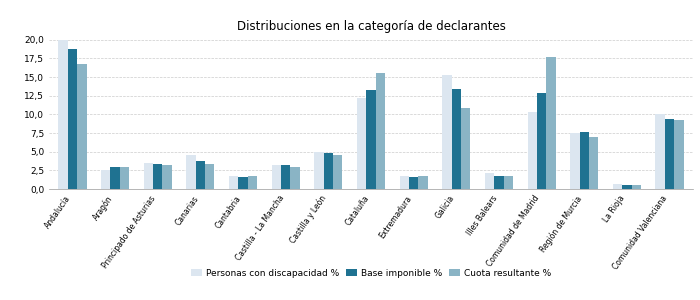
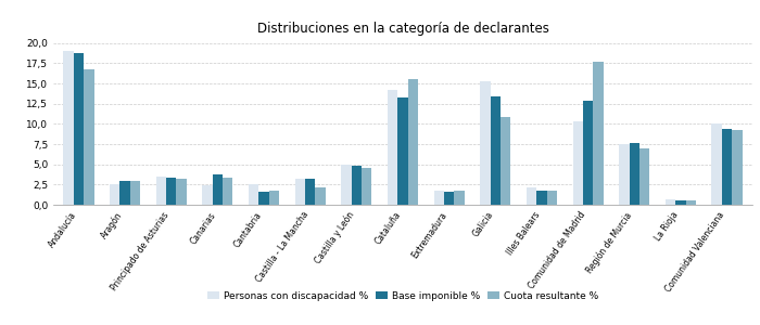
Personas con discapacidad %/Andalucía: 20,0 -> 19,0
Personas con discapacidad %/Canarias: 4,6 -> 2,4
Personas con discapacidad %/Cantabria: 1,7 -> 2,6
Cuota resultante %/Castilla - La Mancha: 3,0 -> 2,2
Personas con discapacidad %/Cataluña: 12,2 -> 14,2
